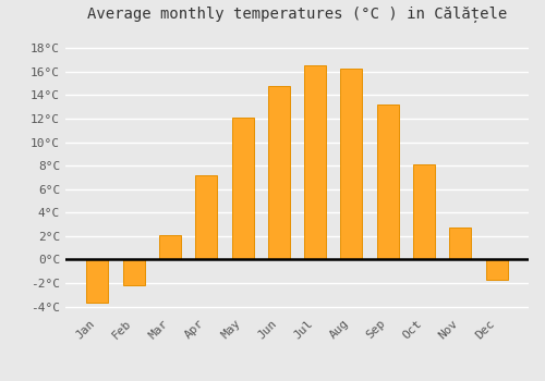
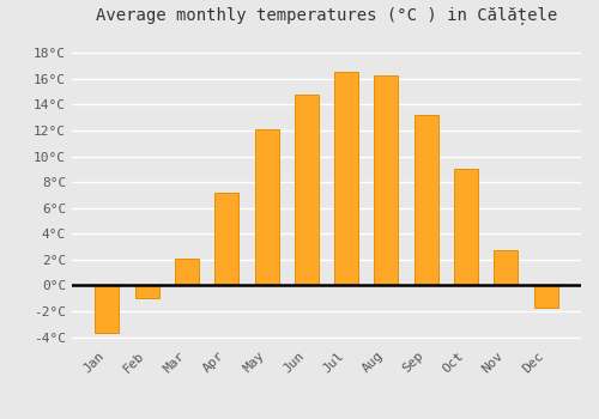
Feb: -2.2°C -> -1.0°C
Oct: 8.1°C -> 9.0°C
